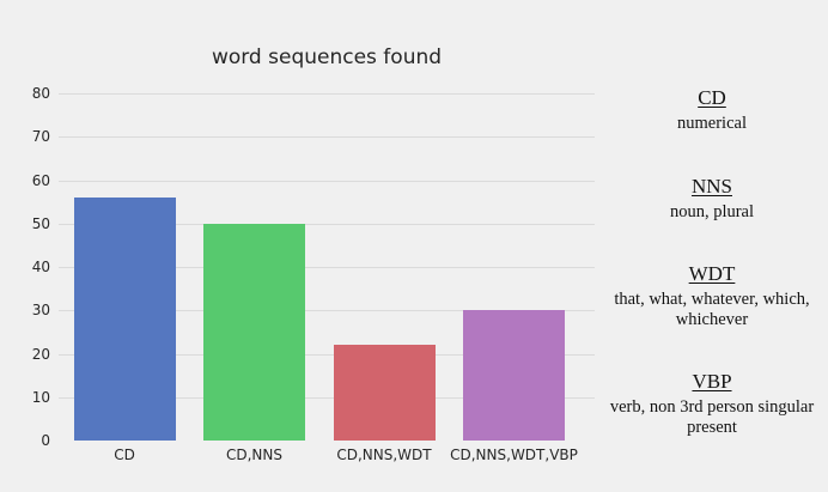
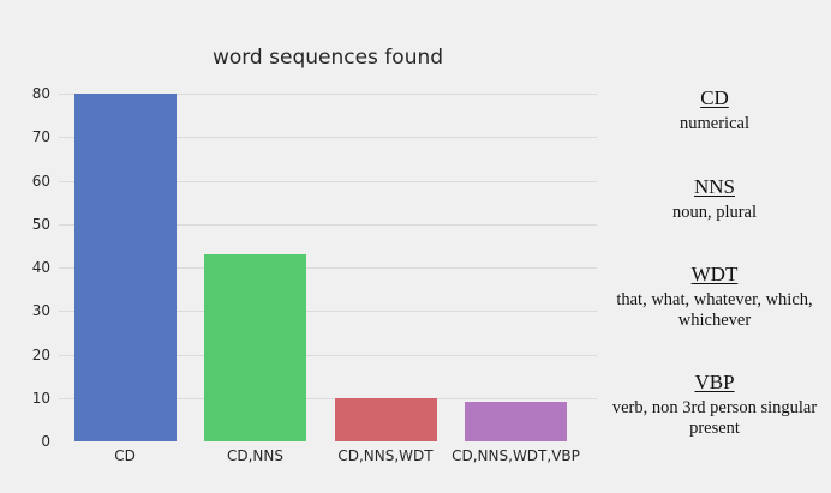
CD: 56 -> 80
CD,NNS: 50 -> 43
CD,NNS,WDT: 22 -> 10
CD,NNS,WDT,VBP: 30 -> 9
